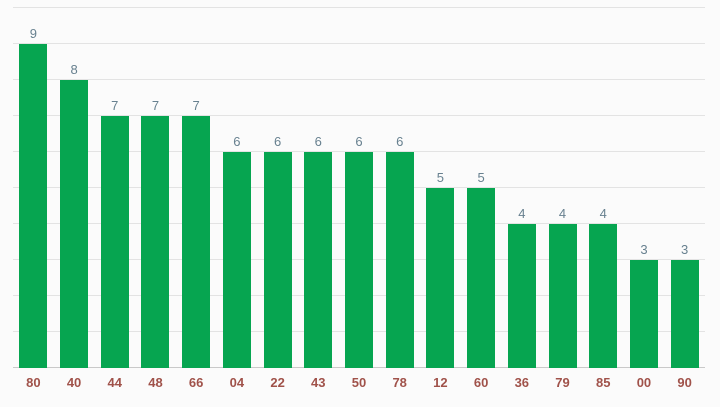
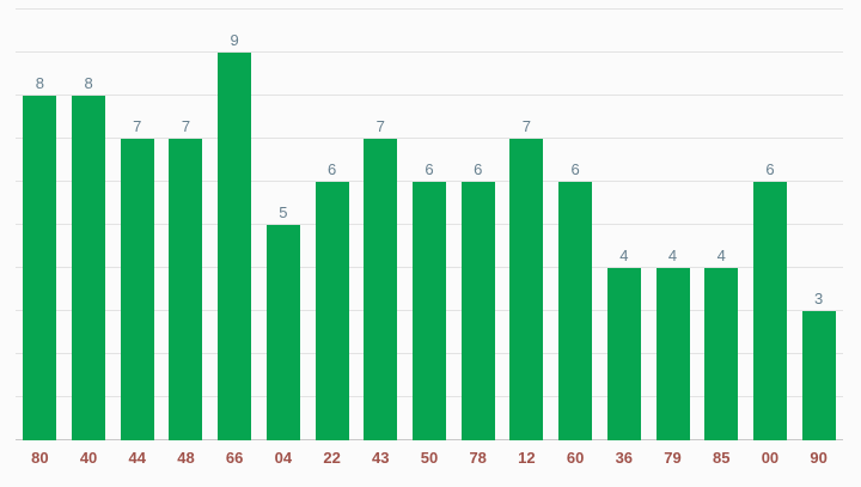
80: 9 -> 8
66: 7 -> 9
04: 6 -> 5
43: 6 -> 7
12: 5 -> 7
60: 5 -> 6
00: 3 -> 6
